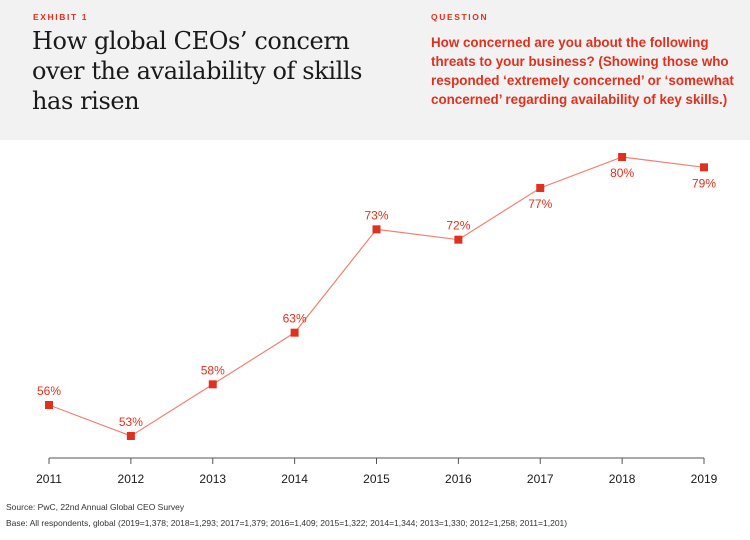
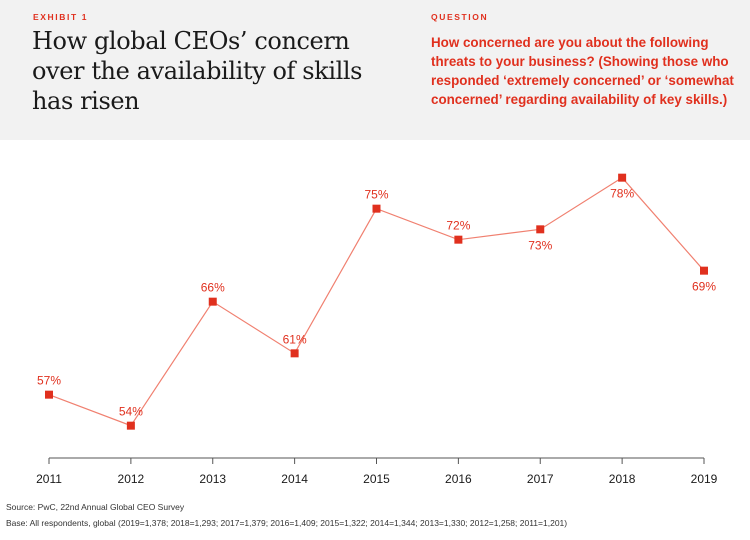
2011: 56% -> 57%
2012: 53% -> 54%
2013: 58% -> 66%
2014: 63% -> 61%
2015: 73% -> 75%
2017: 77% -> 73%
2018: 80% -> 78%
2019: 79% -> 69%
